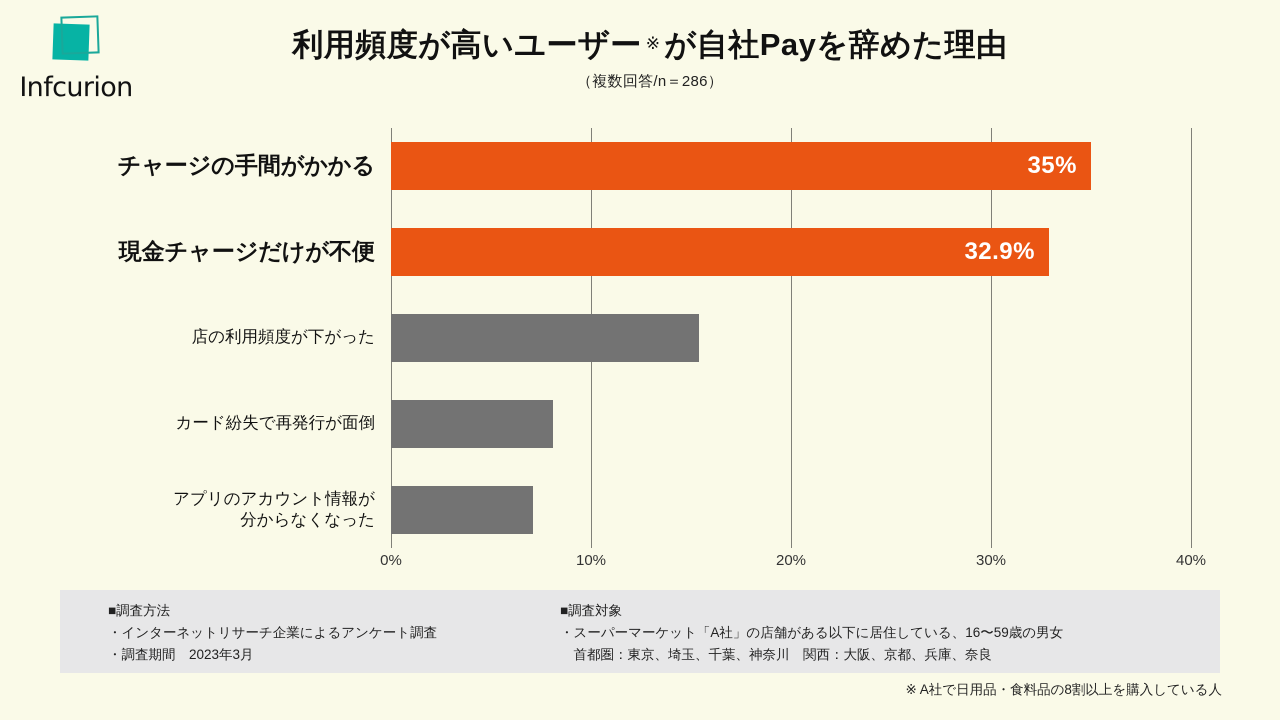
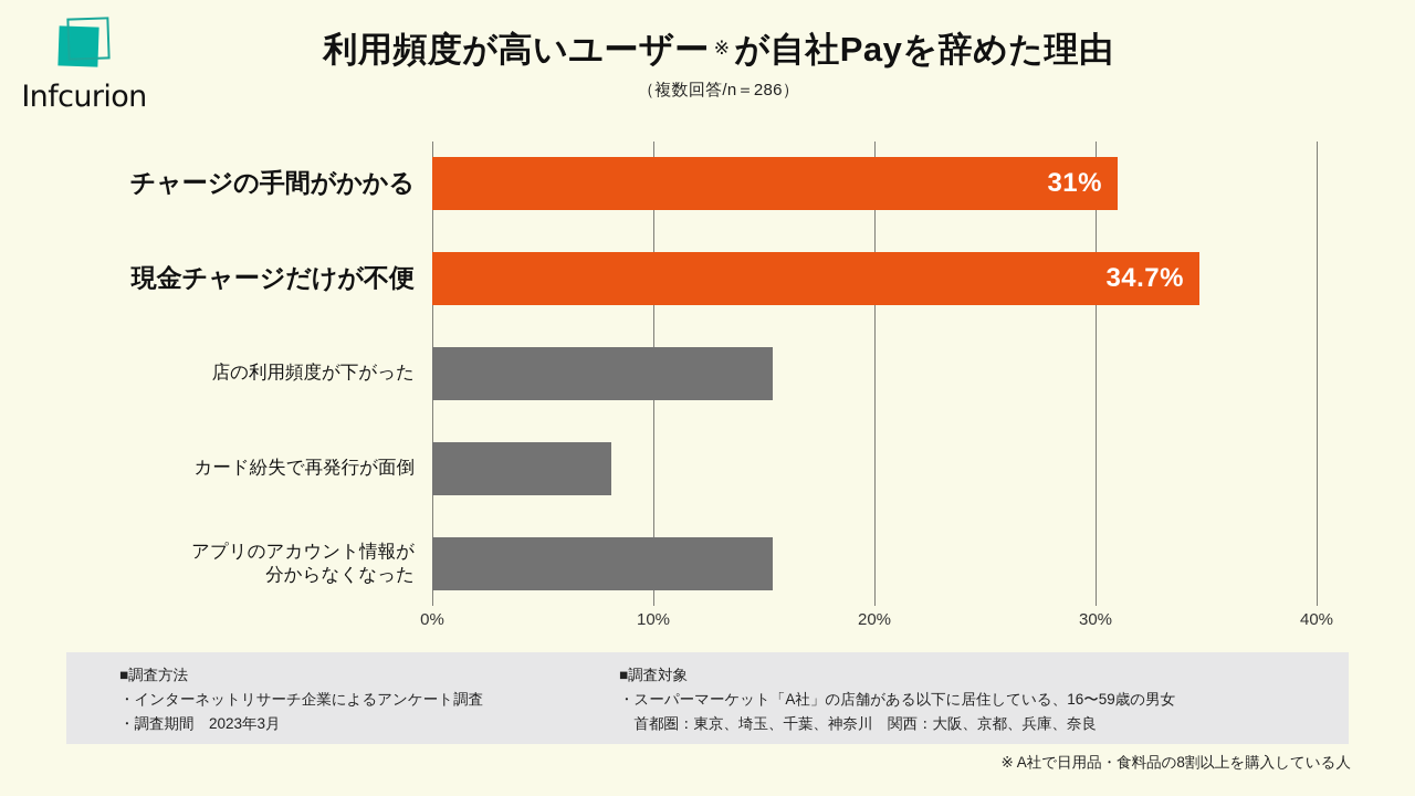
チャージの手間がかかる: 35% -> 31%
現金チャージだけが不便: 32.9% -> 34.7%
アプリのアカウント情報が 分からなくなった: 7.1% -> 15.4%
